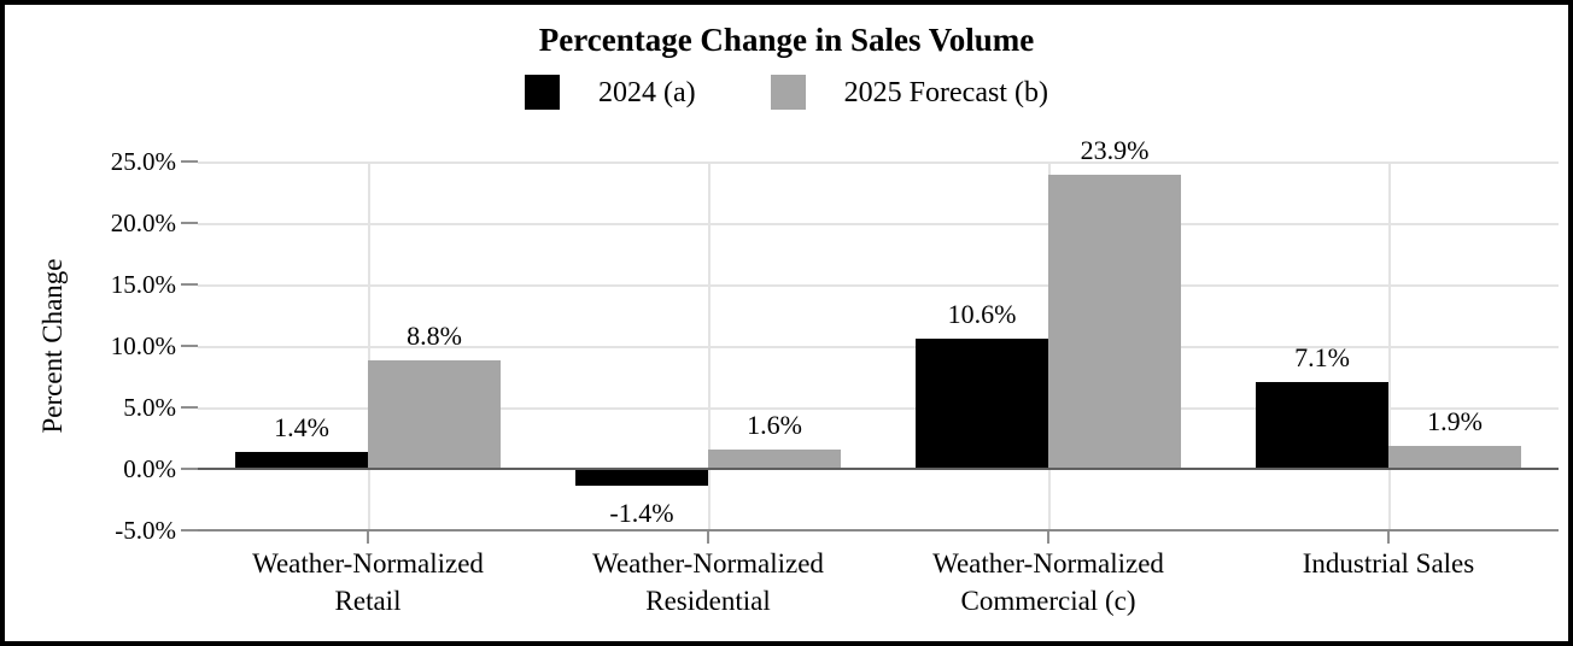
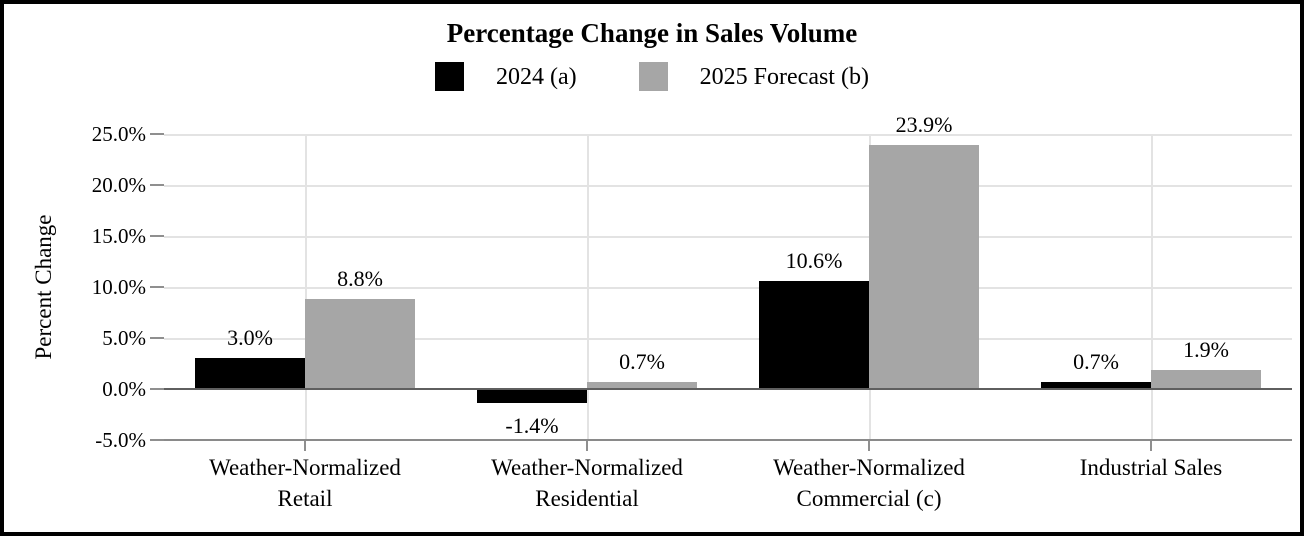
2024 (a)/Weather-Normalized Retail: 1.4% -> 3.0%
2025 Forecast (b)/Weather-Normalized Residential: 1.6% -> 0.7%
2024 (a)/Industrial Sales: 7.1% -> 0.7%
